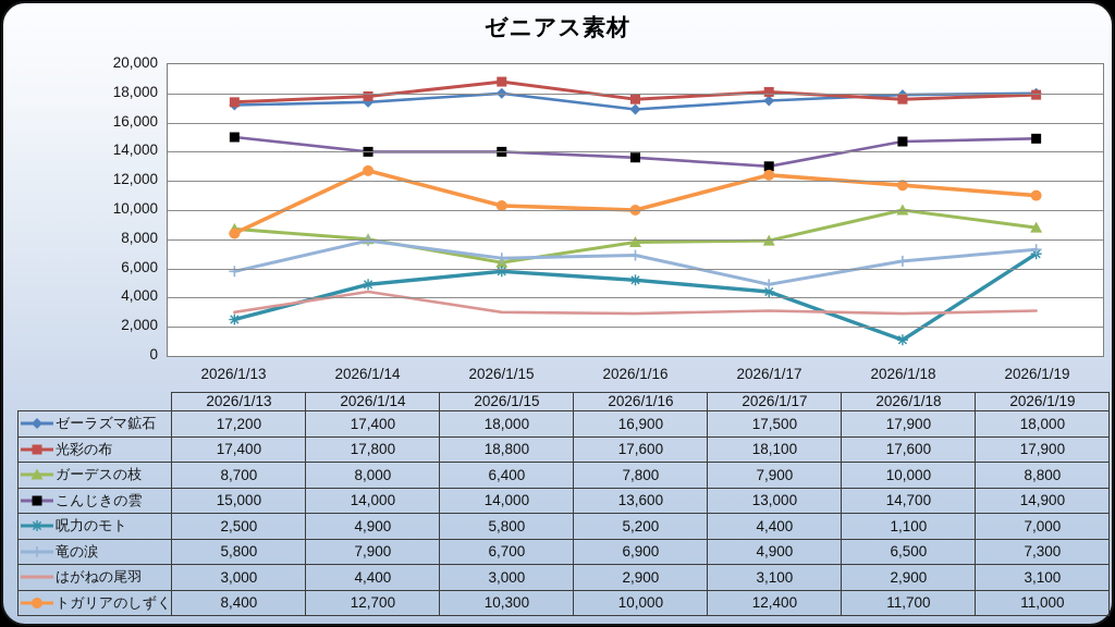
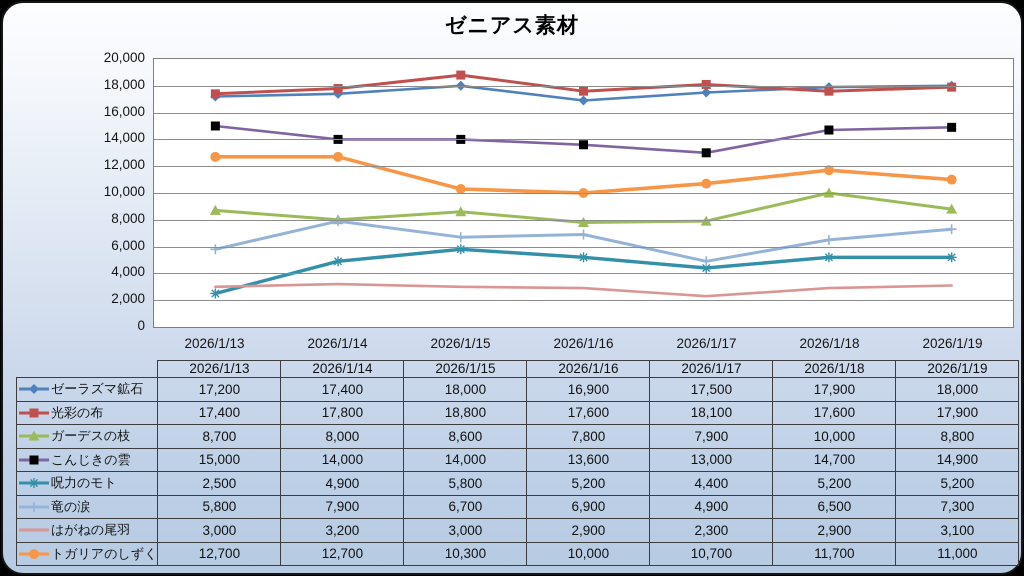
トガリアのしずく/2026/1/13: 8,400 -> 12,700
はがねの尾羽/2026/1/14: 4,400 -> 3,200
ガーデスの枝/2026/1/15: 6,400 -> 8,600
はがねの尾羽/2026/1/17: 3,100 -> 2,300
トガリアのしずく/2026/1/17: 12,400 -> 10,700
呪力のモト/2026/1/18: 1,100 -> 5,200
呪力のモト/2026/1/19: 7,000 -> 5,200
